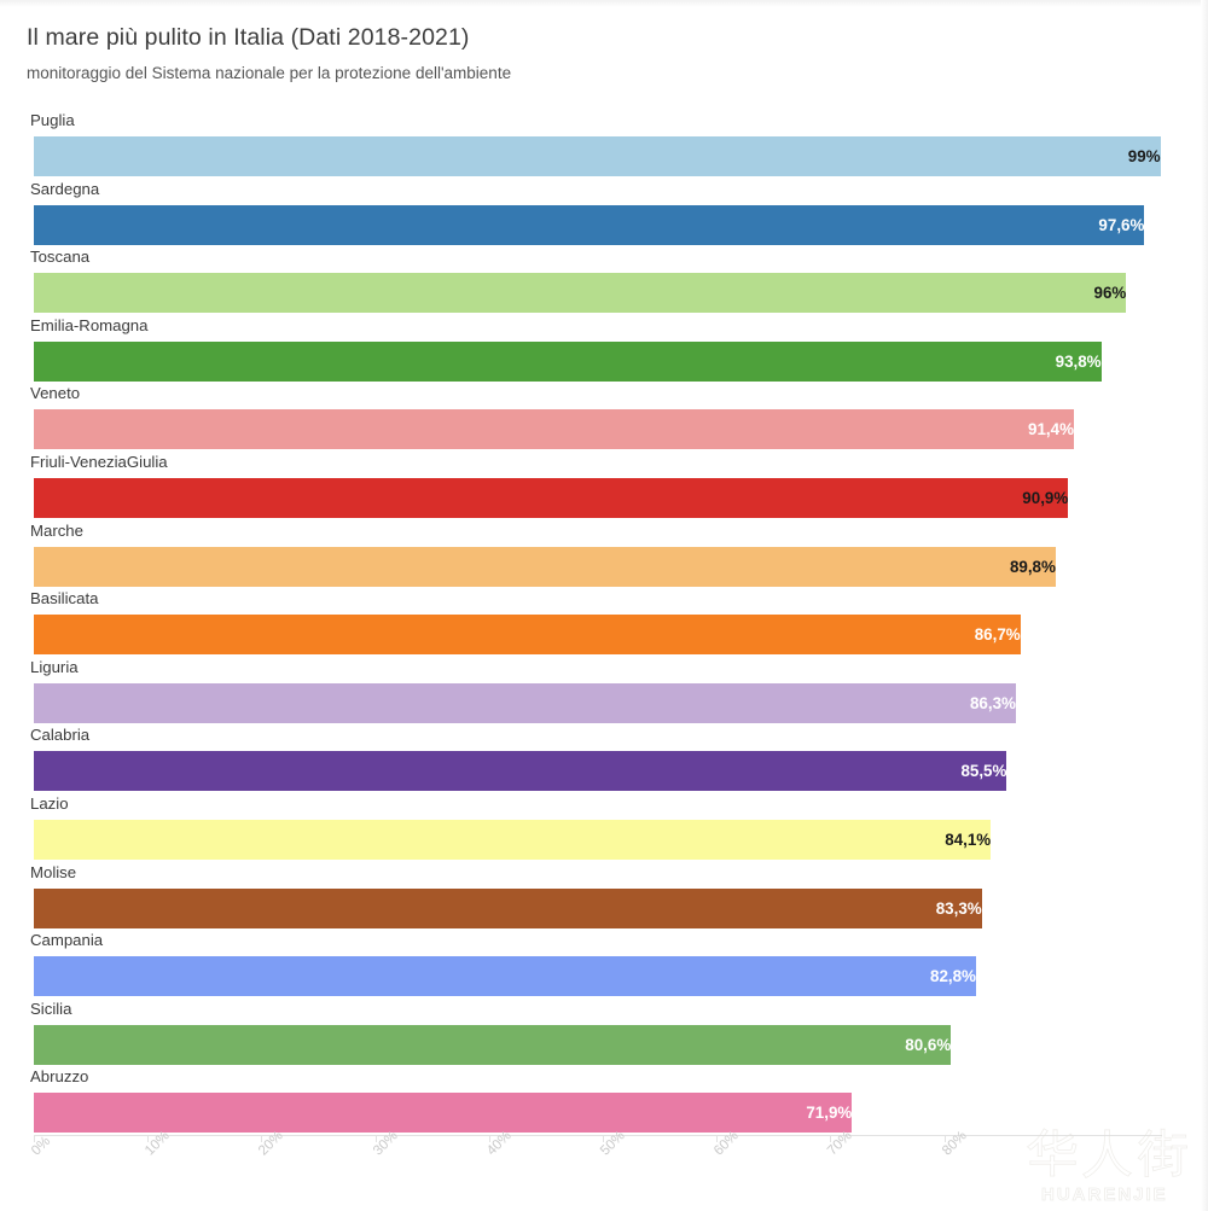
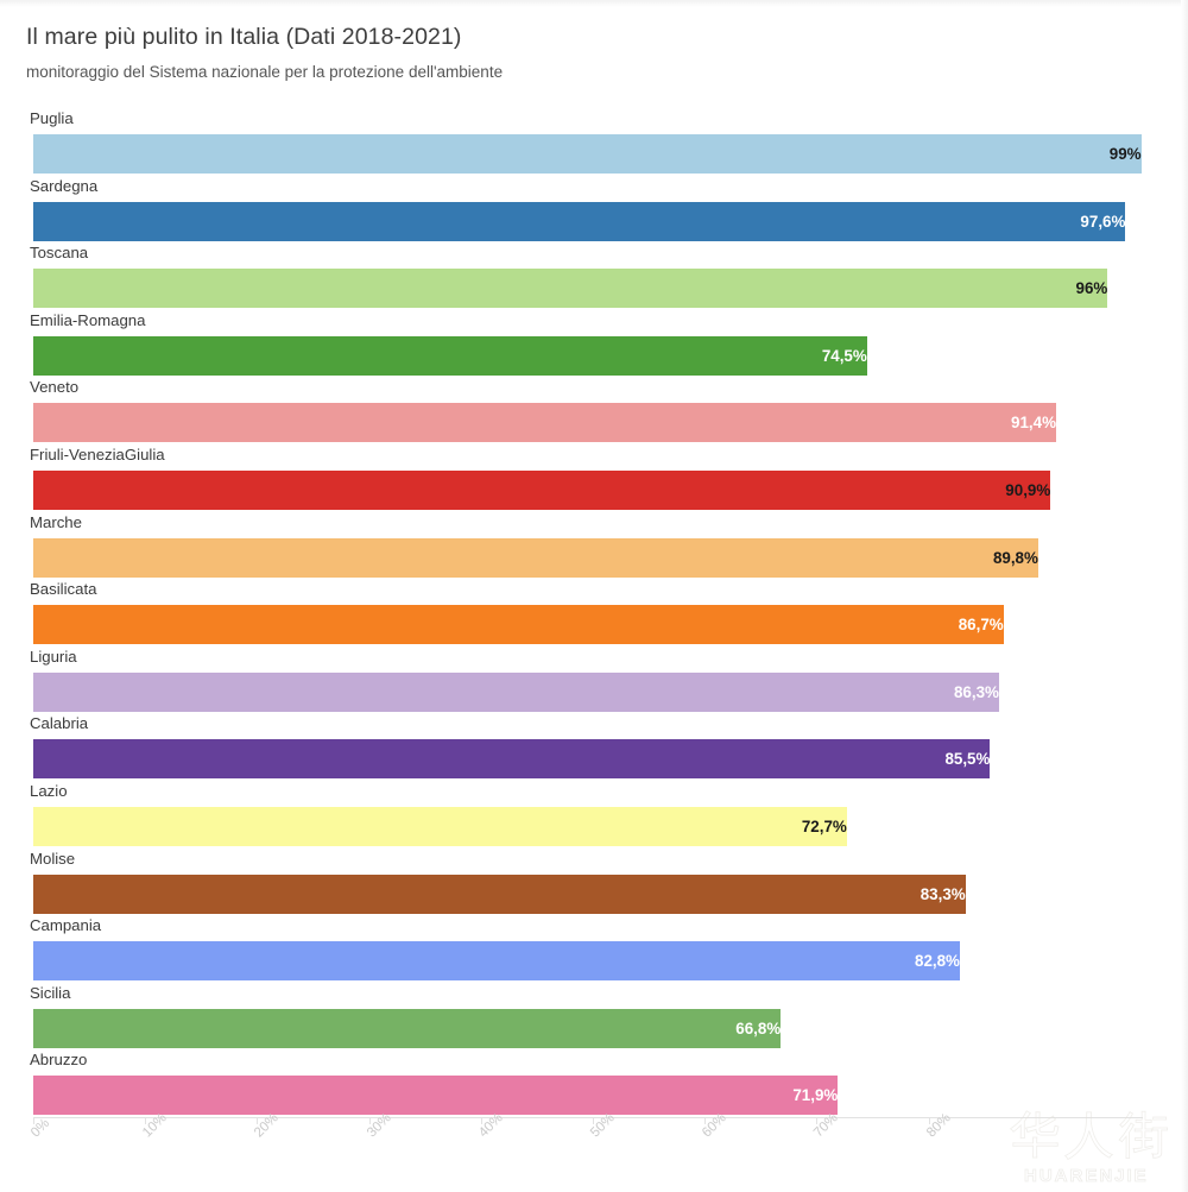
Emilia-Romagna: 93,8% -> 74,5%
Lazio: 84,1% -> 72,7%
Sicilia: 80,6% -> 66,8%
